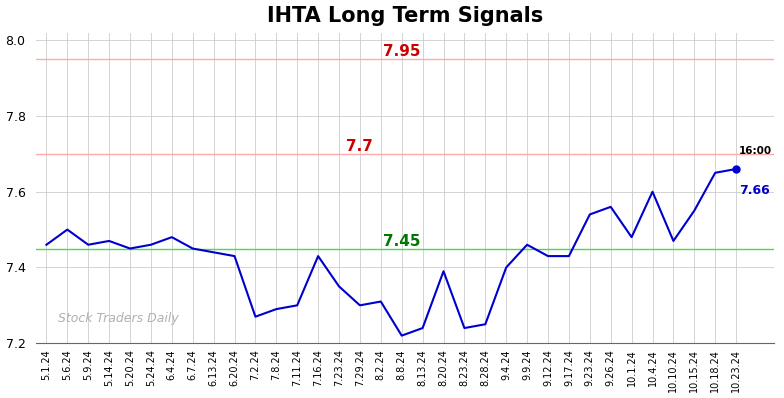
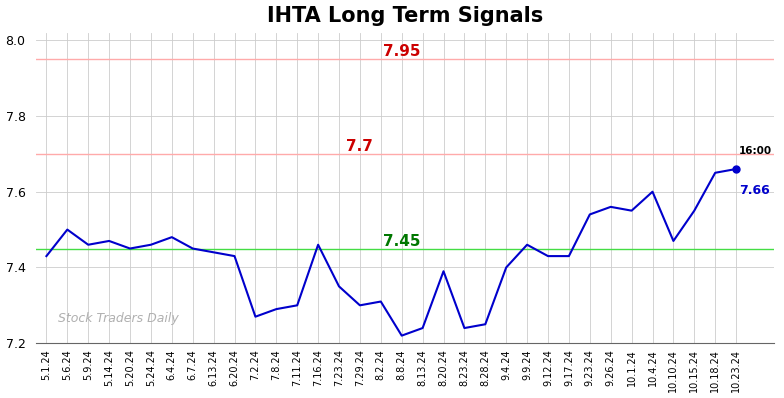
5.1.24: 7.46 -> 7.43
7.16.24: 7.43 -> 7.46
10.1.24: 7.48 -> 7.55
